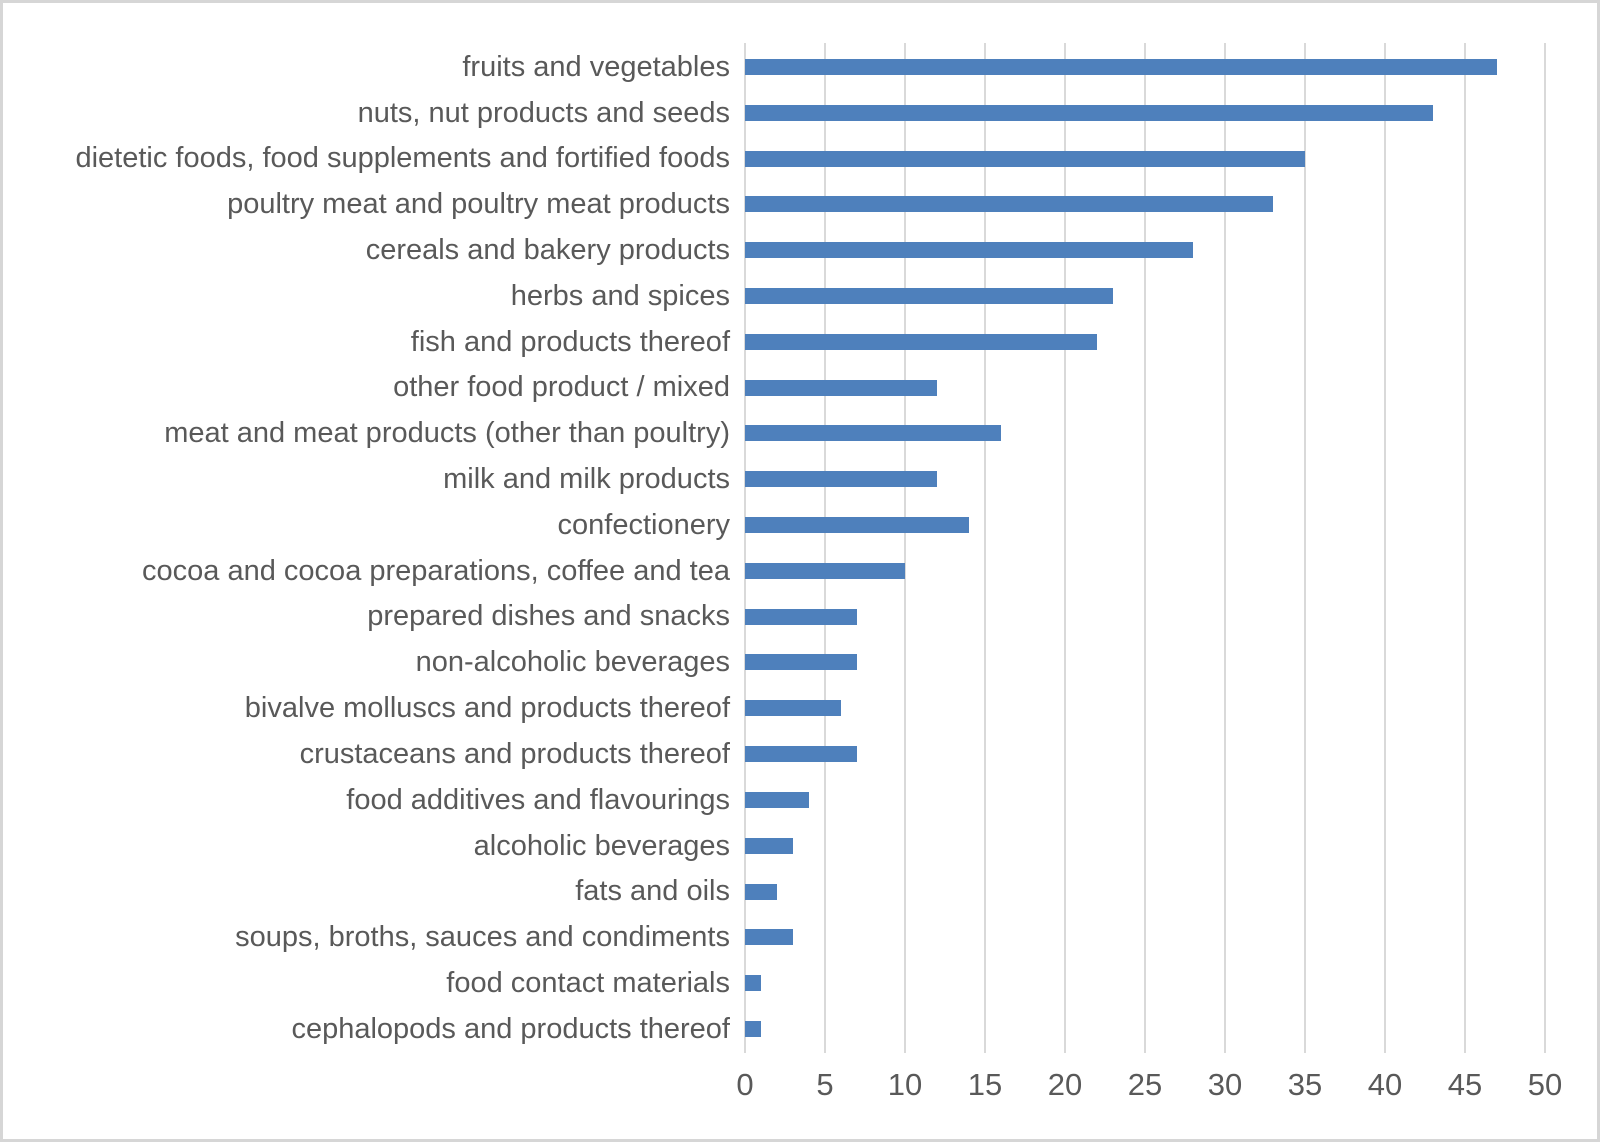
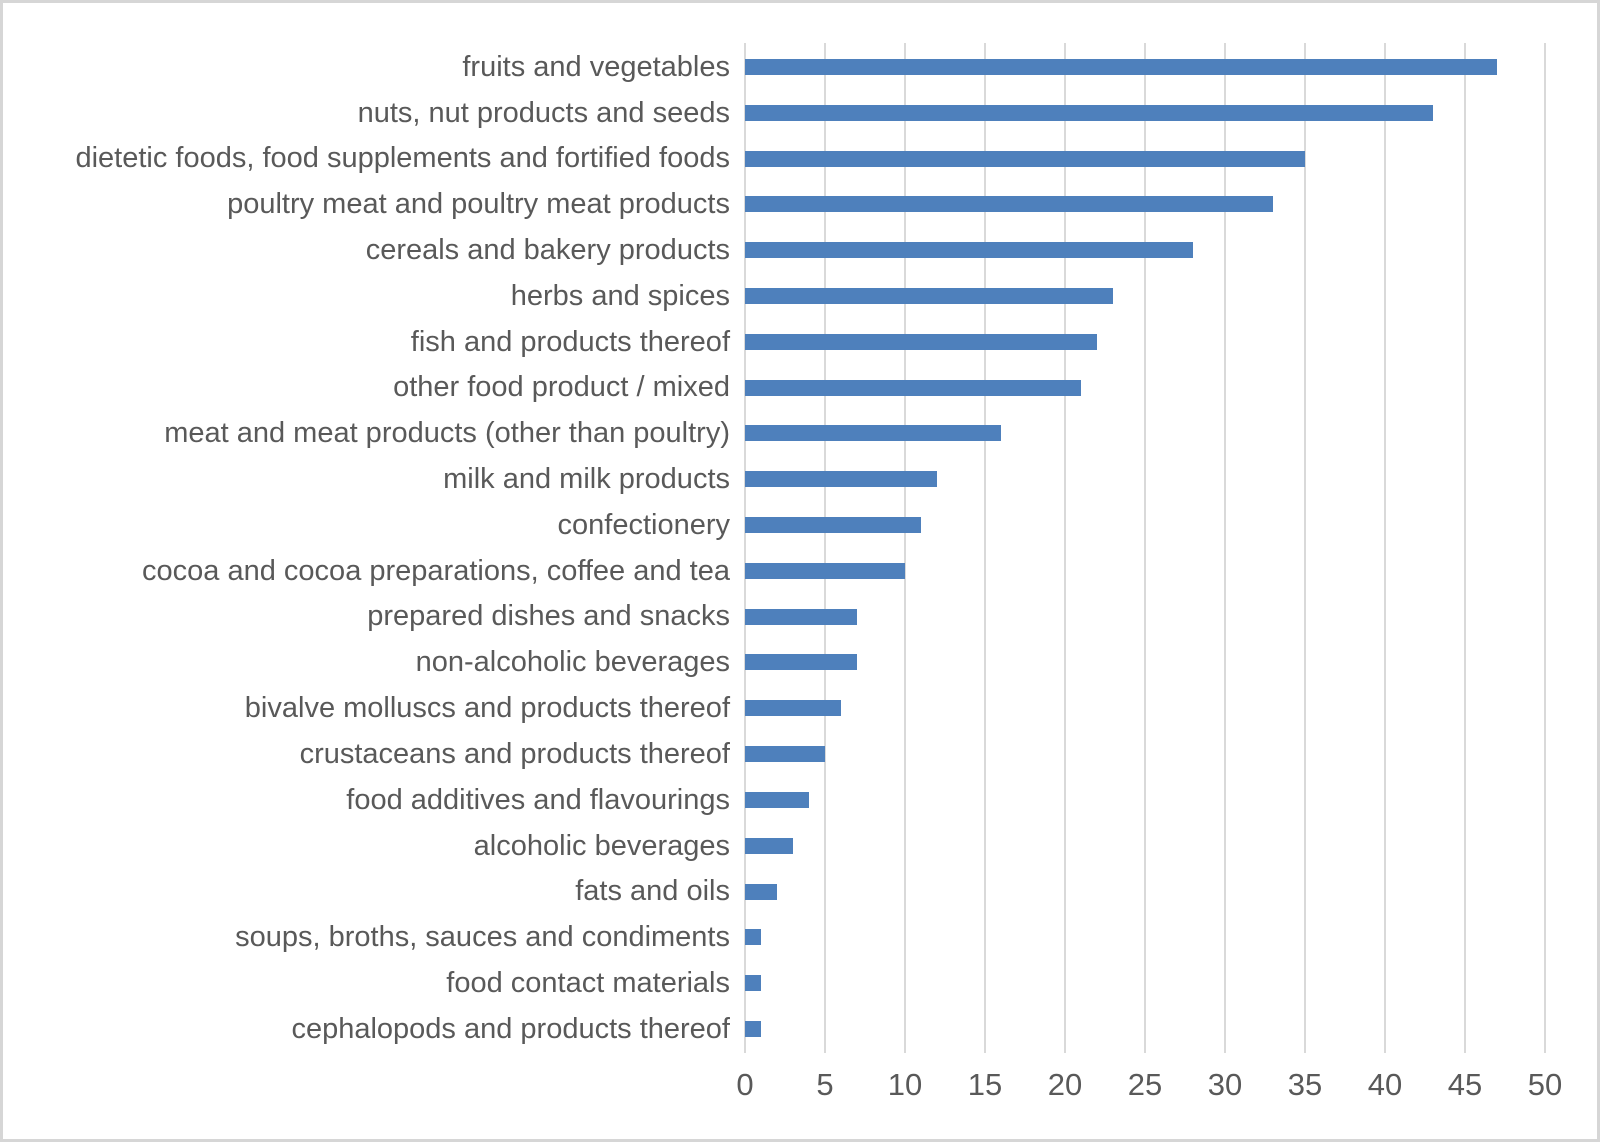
other food product / mixed: 12 -> 21
confectionery: 14 -> 11
crustaceans and products thereof: 7 -> 5
soups, broths, sauces and condiments: 3 -> 1
